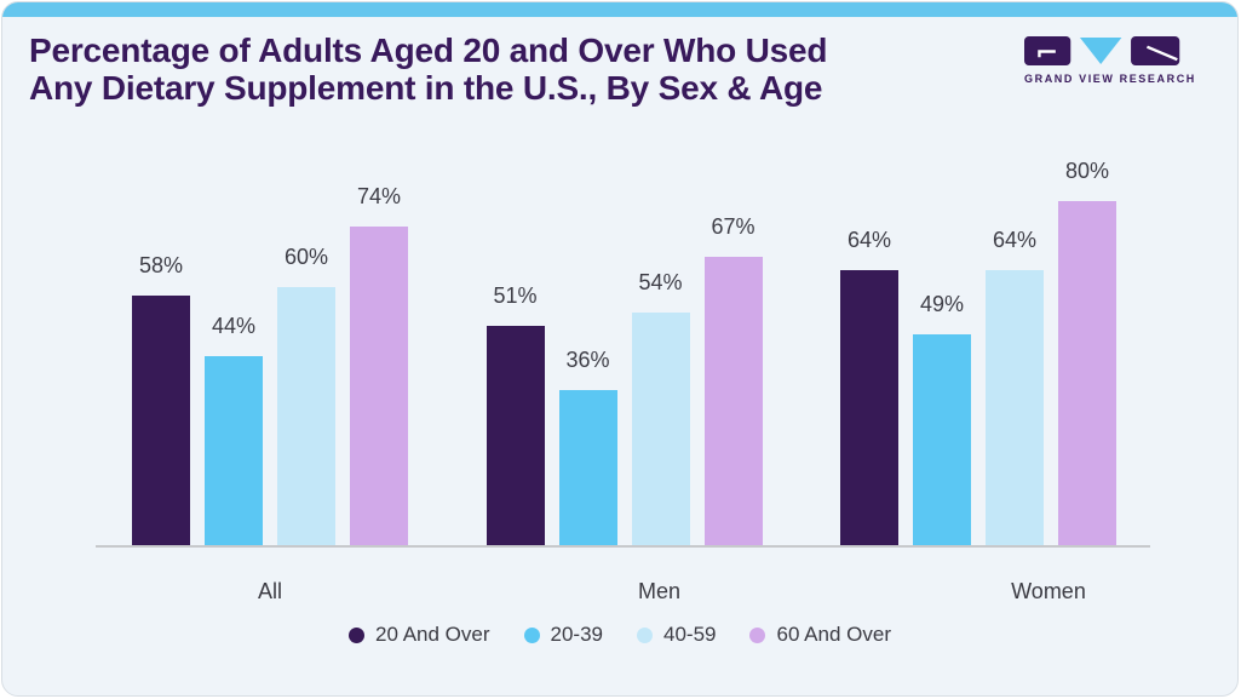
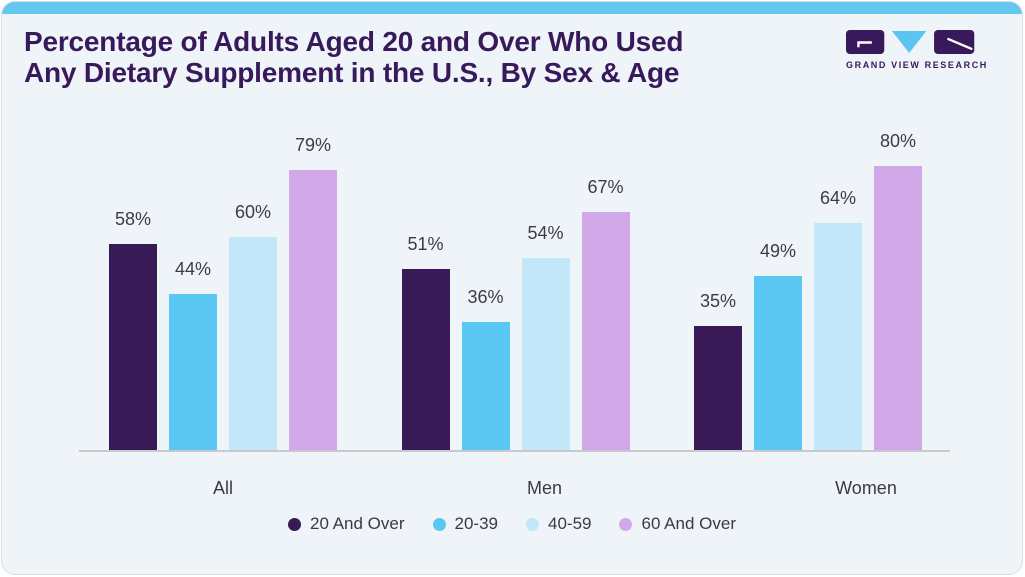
60 And Over/All: 74% -> 79%
20 And Over/Women: 64% -> 35%
